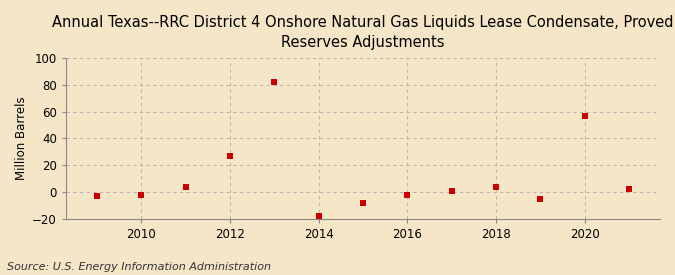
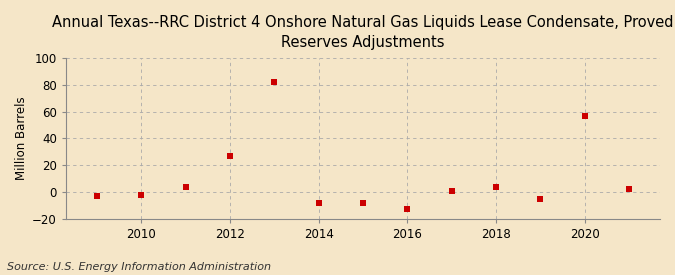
2014: -18 -> -8
2016: -2 -> -13
